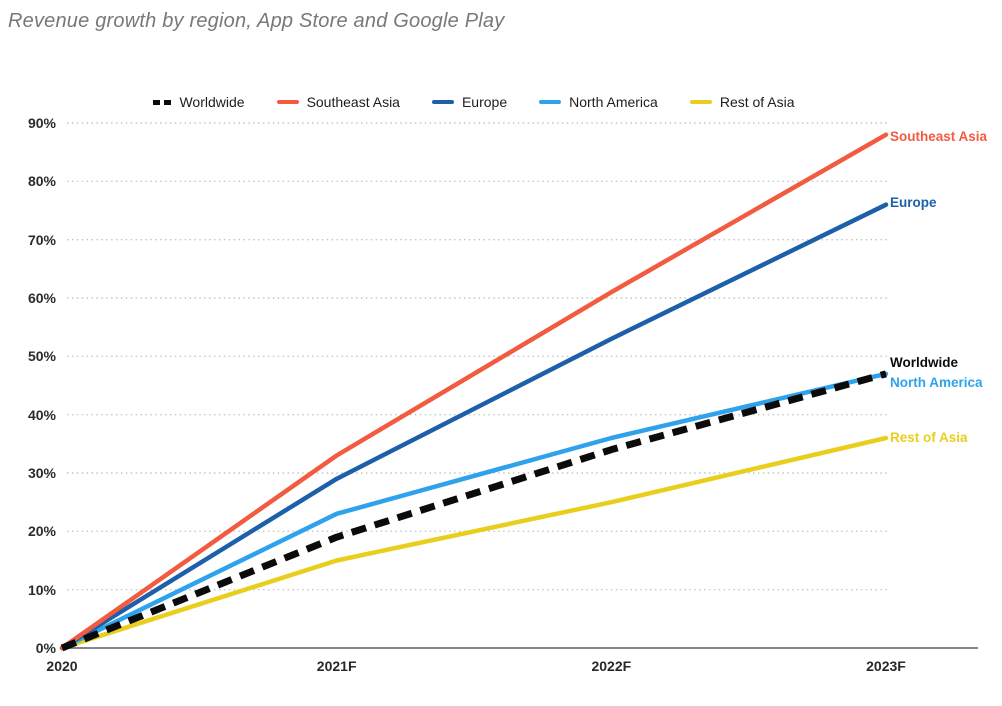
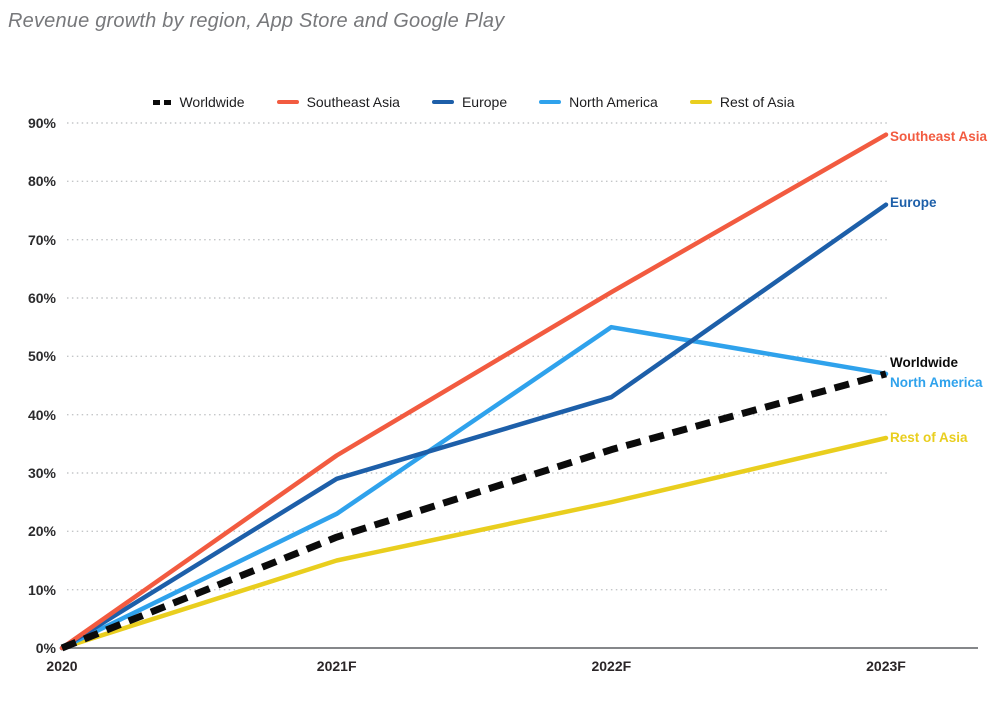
Europe/2022F: 53% -> 43%
North America/2022F: 36% -> 55%
